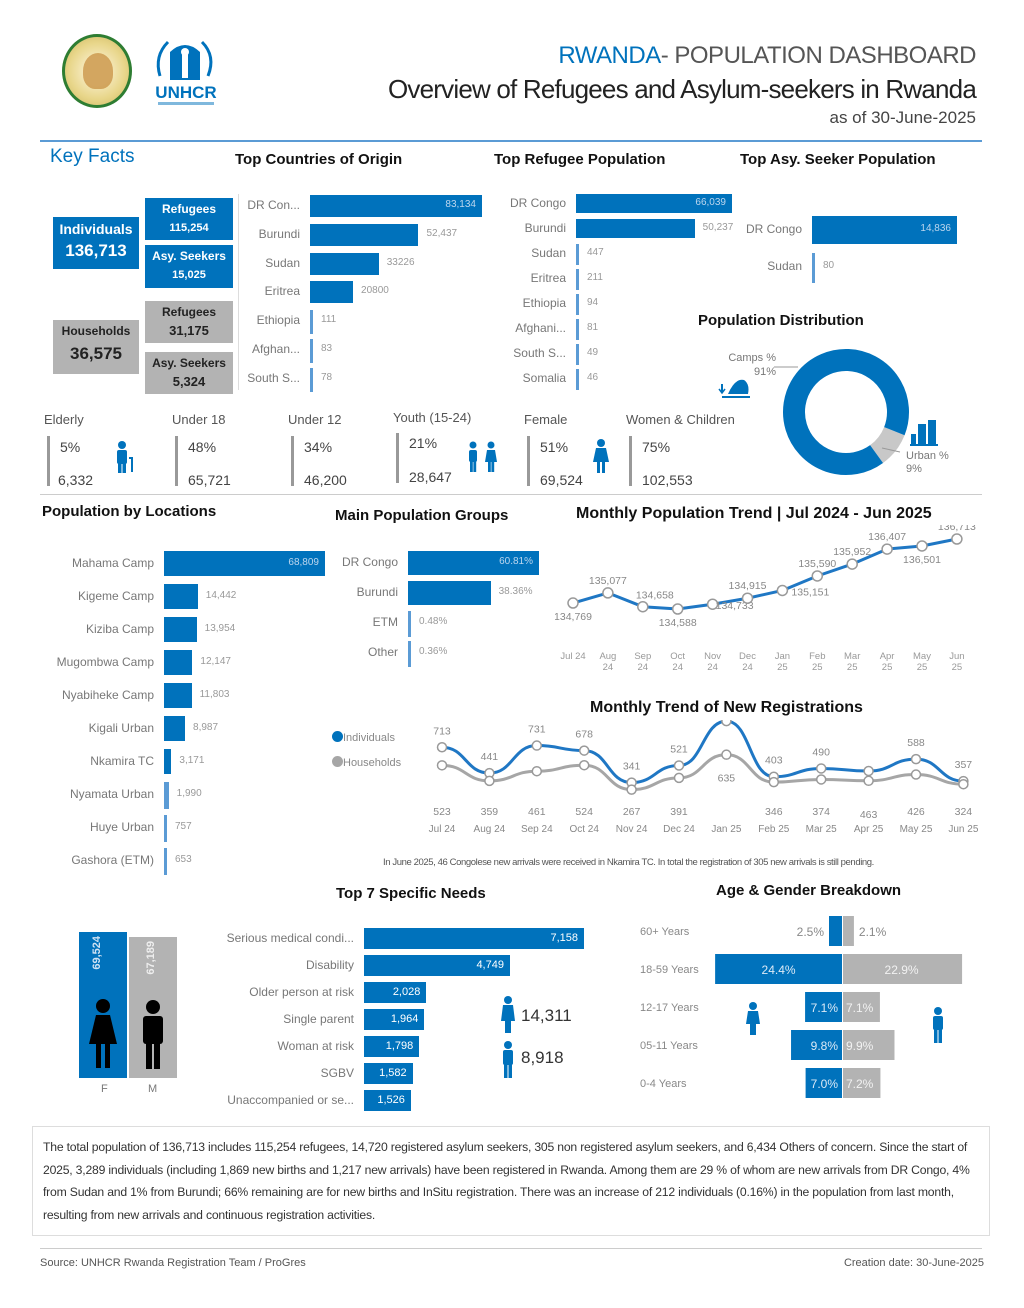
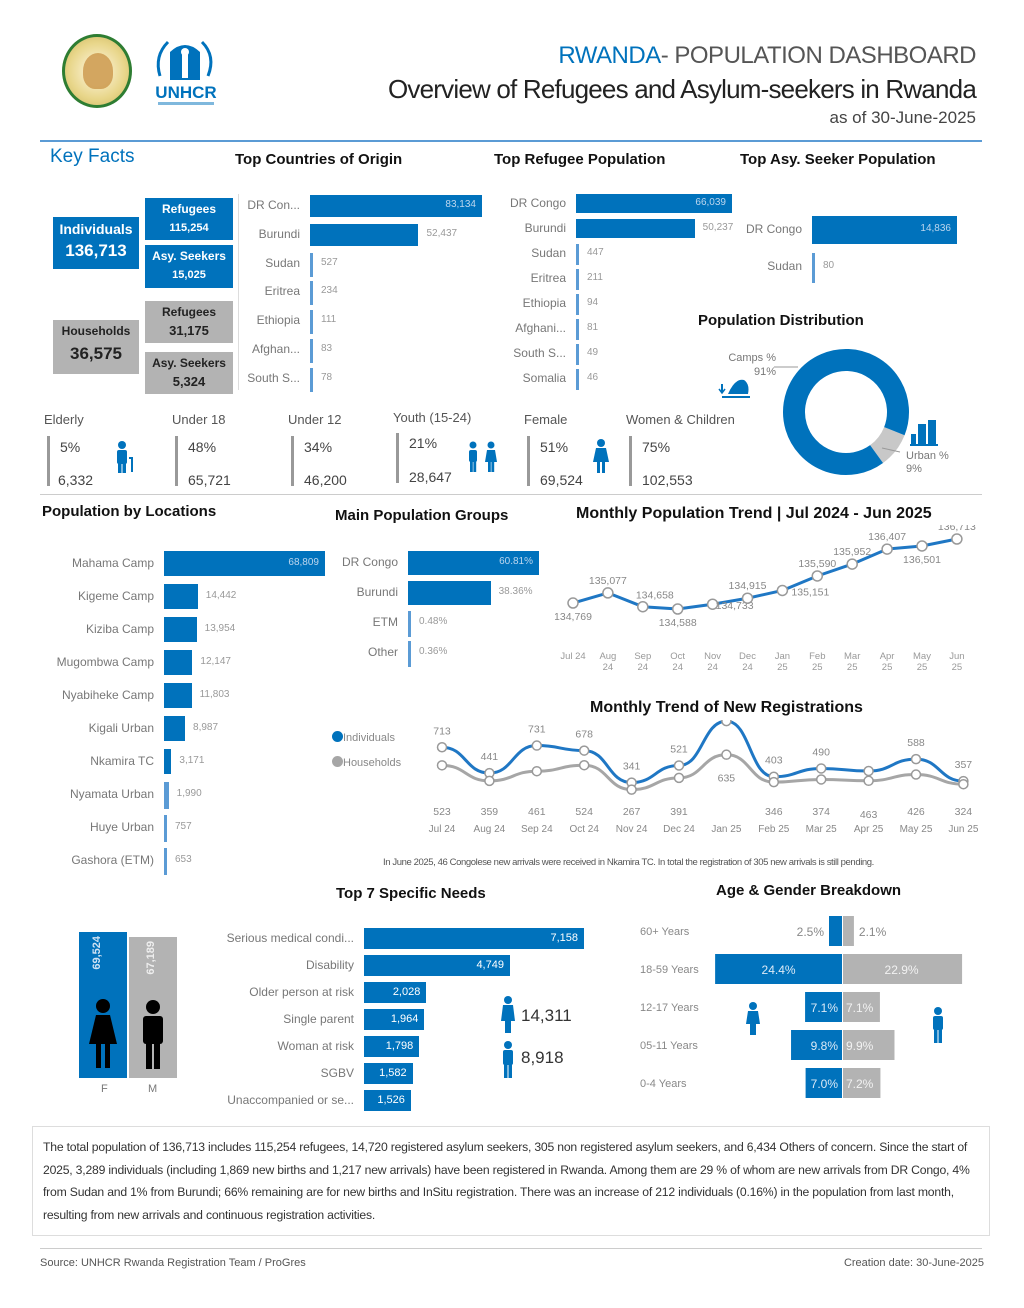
Top Countries of Origin/Sudan: 33226 -> 527
Top Countries of Origin/Eritrea: 20800 -> 234
